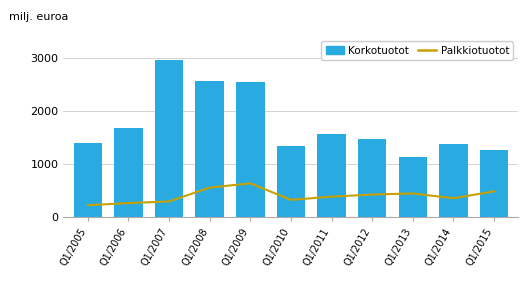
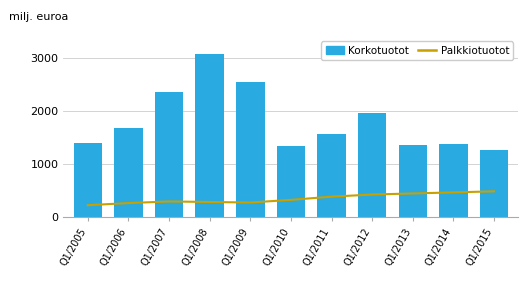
Korkotuotot/Q1/2007: 2960 -> 2360
Korkotuotot/Q1/2008: 2560 -> 3060
Palkkiotuotot/Q1/2008: 560 -> 290
Palkkiotuotot/Q1/2009: 640 -> 280
Korkotuotot/Q1/2012: 1480 -> 1960
Korkotuotot/Q1/2013: 1140 -> 1350
Palkkiotuotot/Q1/2014: 360 -> 470
